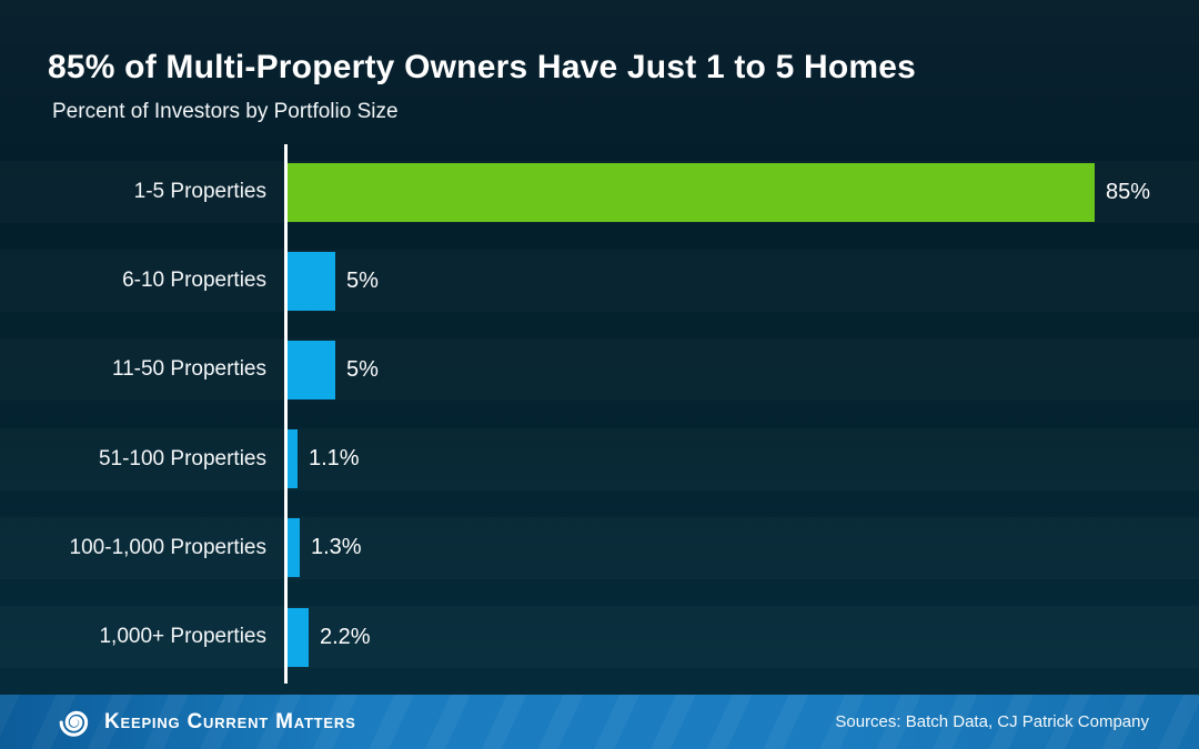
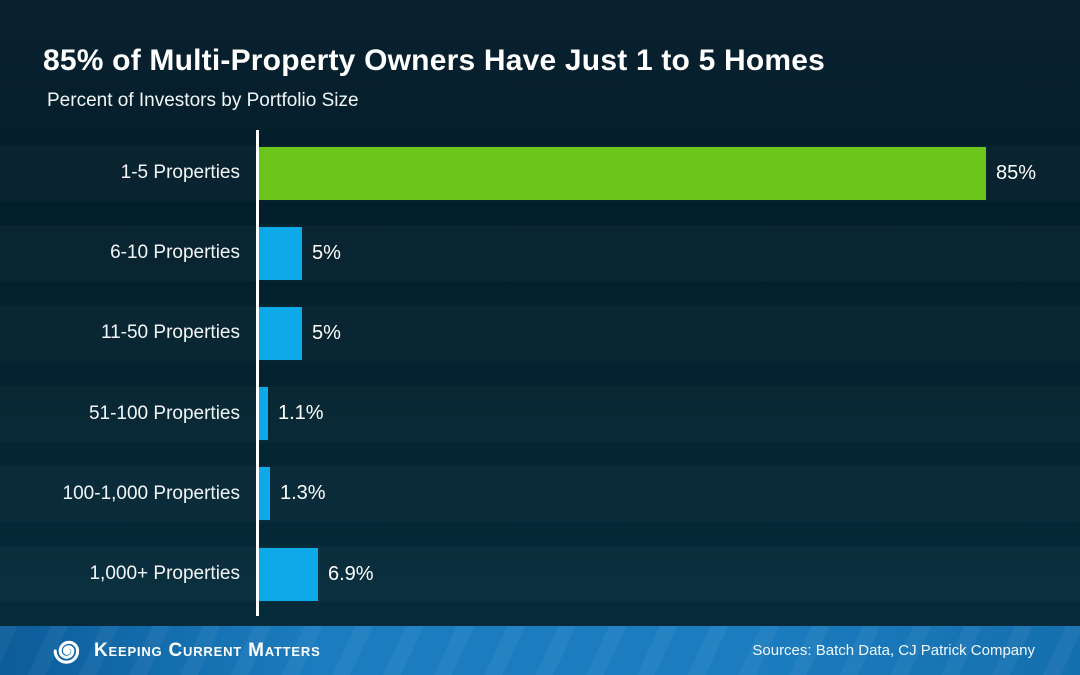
1,000+ Properties: 2.2% -> 6.9%
